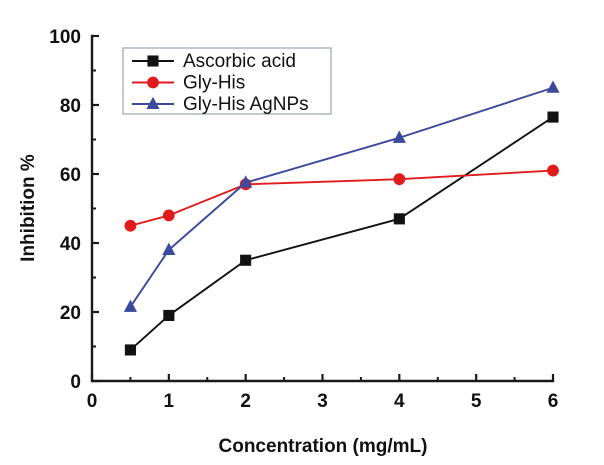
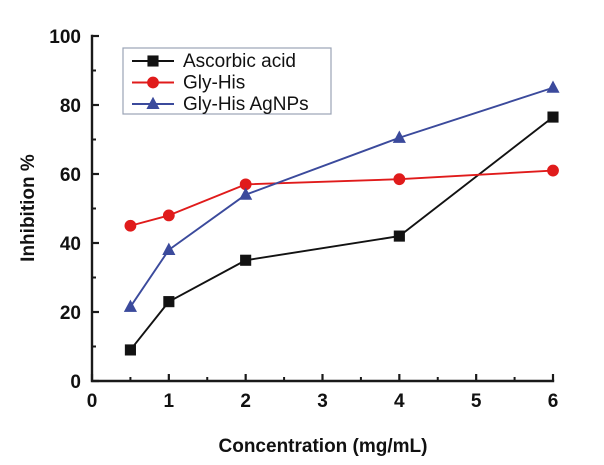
Ascorbic acid/1: 19 -> 23
Gly-His AgNPs/2: 58 -> 54
Ascorbic acid/4: 47 -> 42
